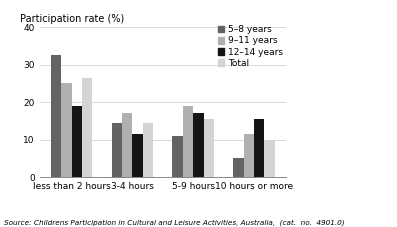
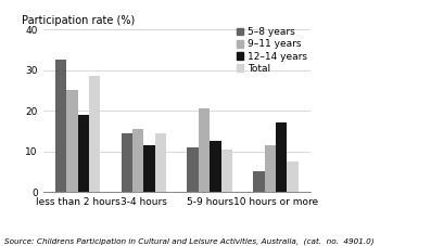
Total/less than 2 hours: 26.5 -> 28.5
9–11 years/3-4 hours: 17.0 -> 15.5
9–11 years/5-9 hours: 19.0 -> 20.5
12–14 years/5-9 hours: 17.0 -> 12.5
Total/5-9 hours: 15.5 -> 10.5
12–14 years/10 hours or more: 15.5 -> 17.0
Total/10 hours or more: 10.0 -> 7.5
